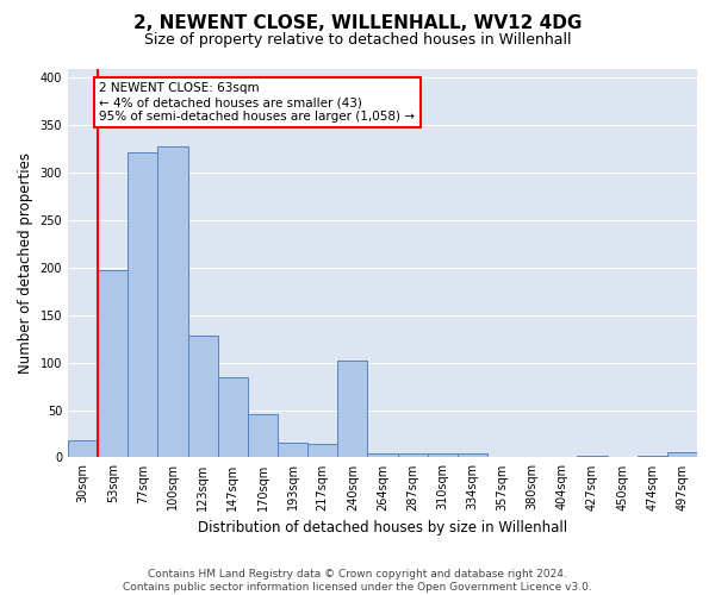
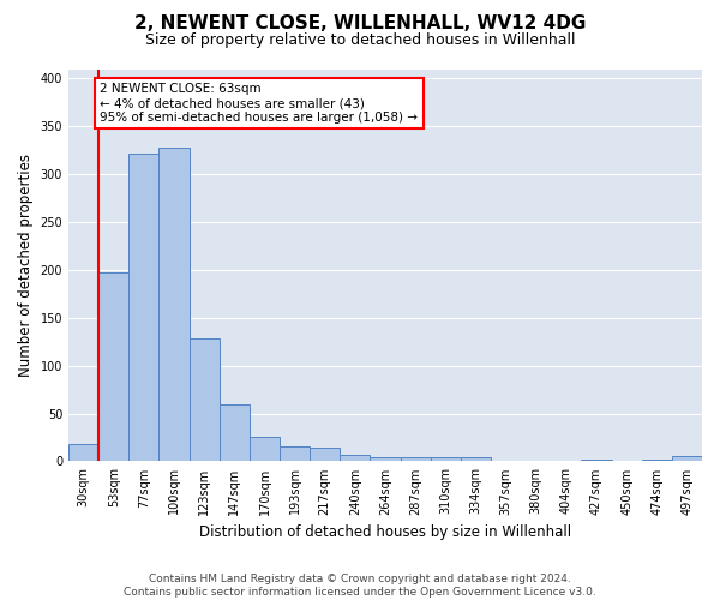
147sqm: 84 -> 60
170sqm: 46 -> 26
240sqm: 102 -> 7
